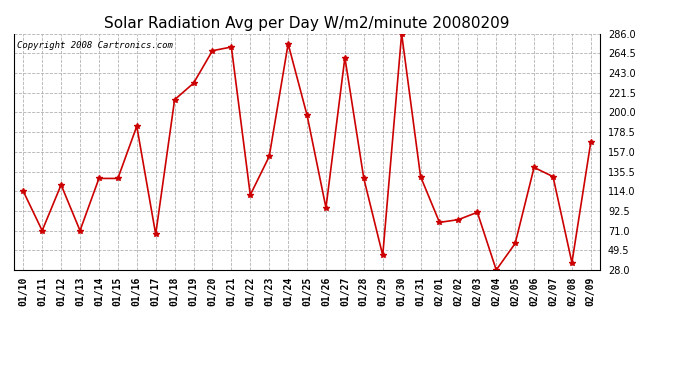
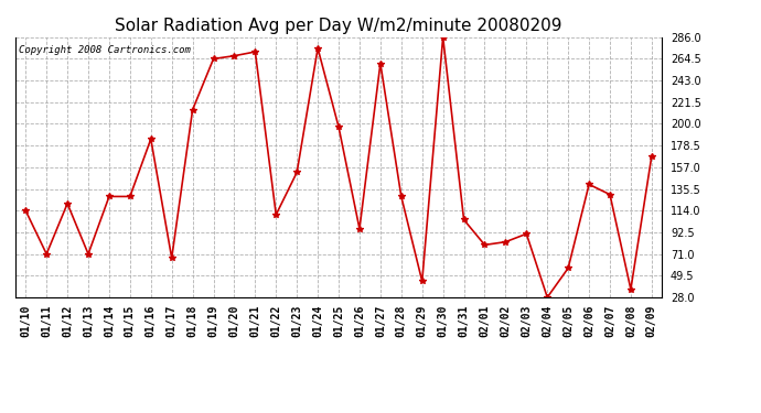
01/19: 232 -> 264
01/31: 130 -> 105
